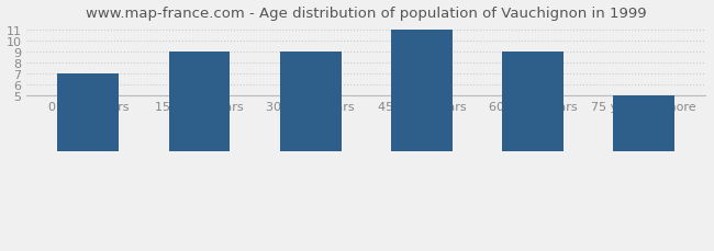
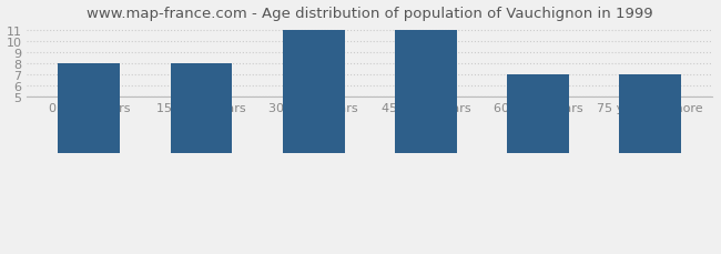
0 to 14 years: 7 -> 8
15 to 29 years: 9 -> 8
30 to 44 years: 9 -> 11
60 to 74 years: 9 -> 7
75 years or more: 5 -> 7
